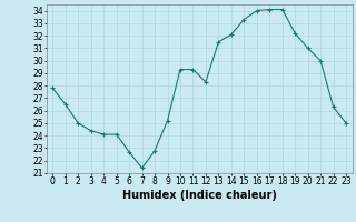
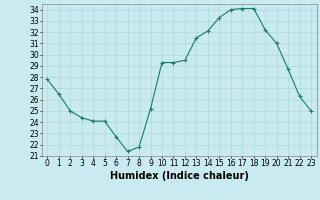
8: 22.8 -> 21.8
12: 28.3 -> 29.5
21: 30.0 -> 28.7
